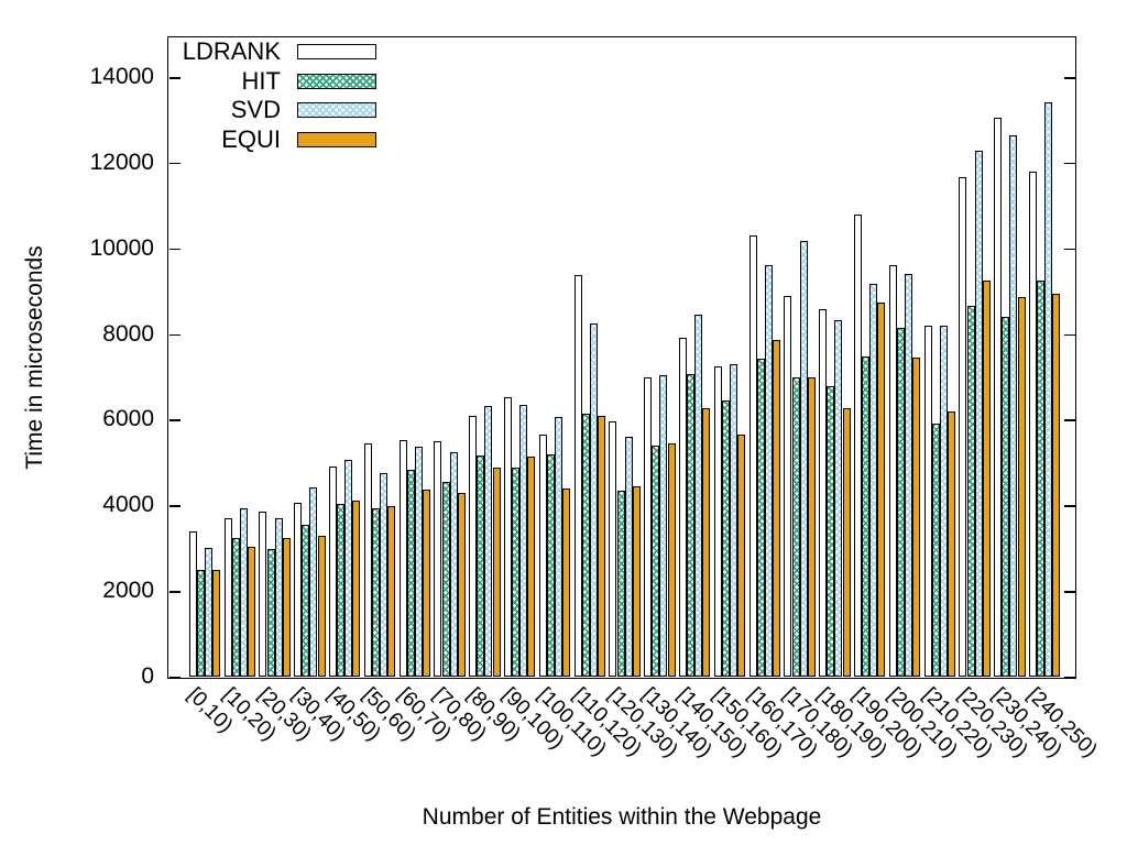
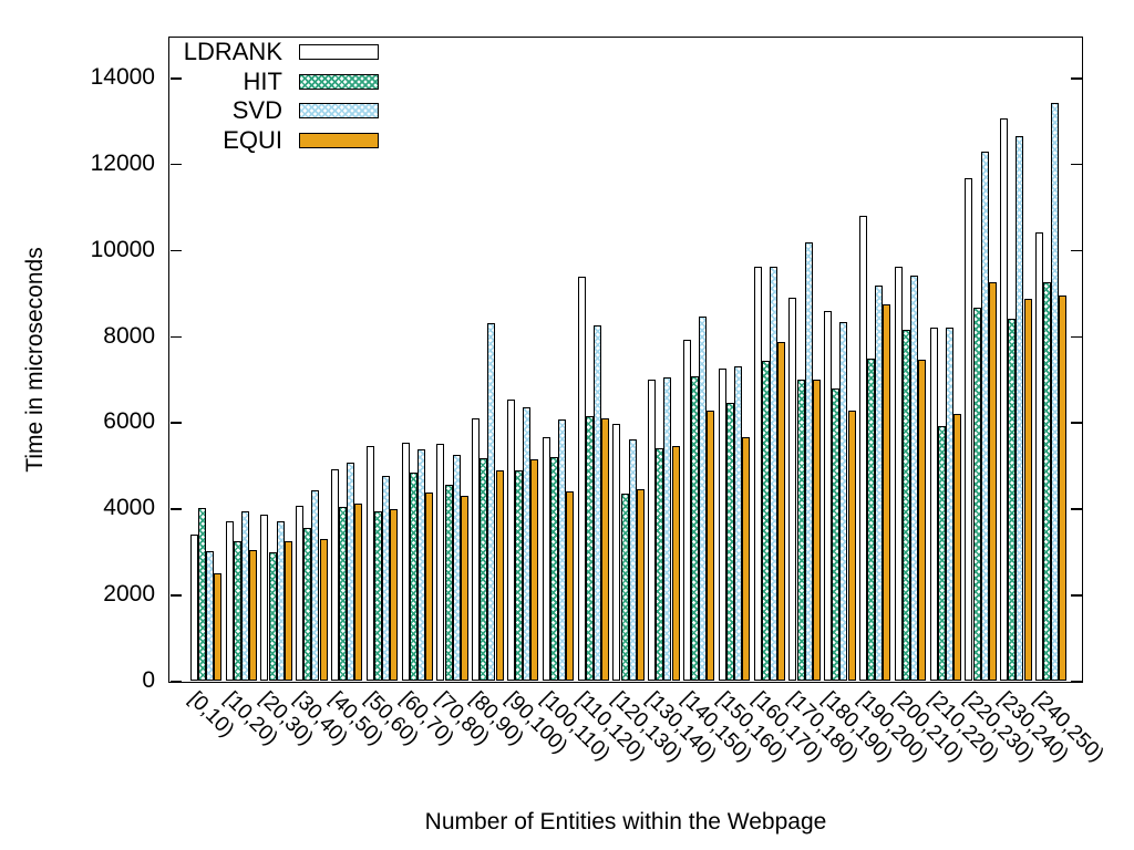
HIT/[0,10): 2500 -> 4000
SVD/[80,90): 6300 -> 8300
LDRANK/[160,170): 10300 -> 9600
LDRANK/[240,250): 11800 -> 10400
